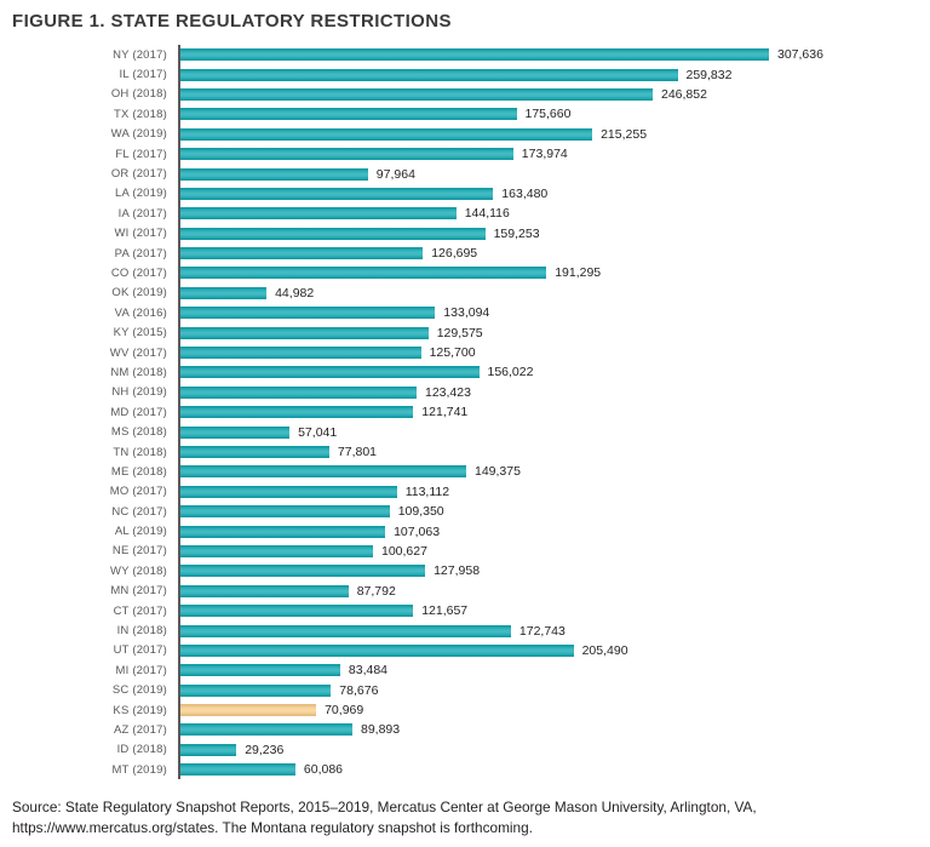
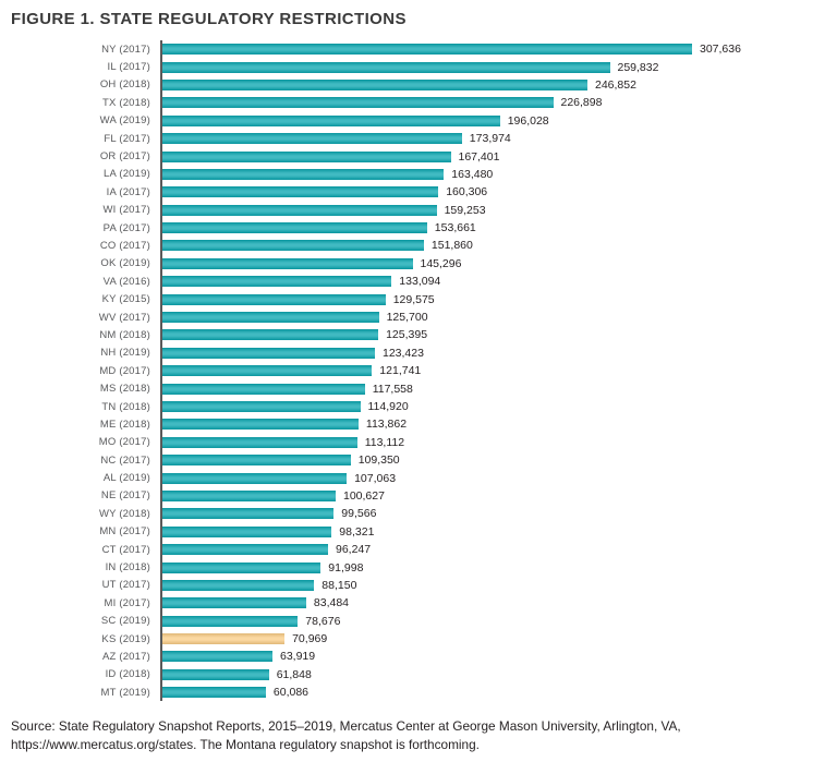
TX (2018): 175,660 -> 226,898
WA (2019): 215,255 -> 196,028
OR (2017): 97,964 -> 167,401
IA (2017): 144,116 -> 160,306
PA (2017): 126,695 -> 153,661
CO (2017): 191,295 -> 151,860
OK (2019): 44,982 -> 145,296
NM (2018): 156,022 -> 125,395
MS (2018): 57,041 -> 117,558
TN (2018): 77,801 -> 114,920
ME (2018): 149,375 -> 113,862
WY (2018): 127,958 -> 99,566
MN (2017): 87,792 -> 98,321
CT (2017): 121,657 -> 96,247
IN (2018): 172,743 -> 91,998
UT (2017): 205,490 -> 88,150
AZ (2017): 89,893 -> 63,919
ID (2018): 29,236 -> 61,848
